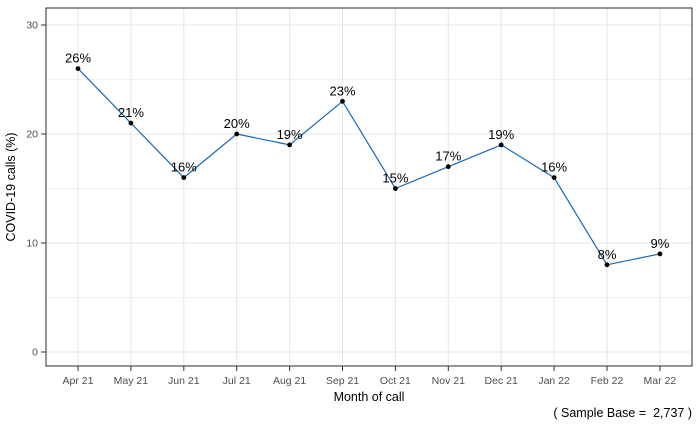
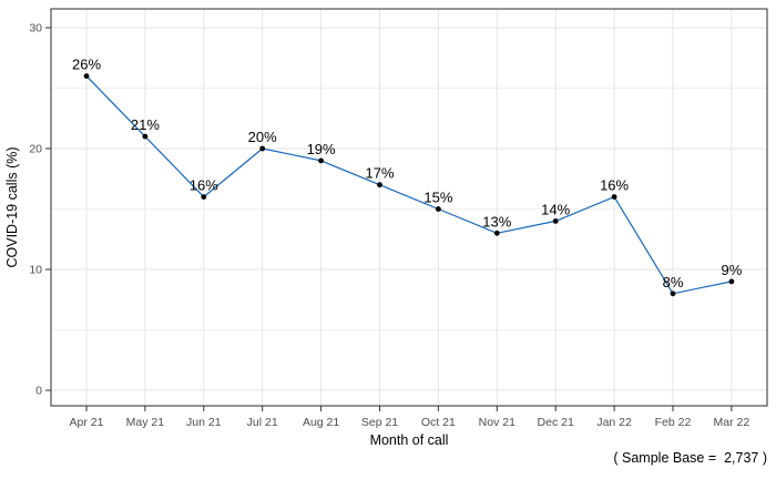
Sep 21: 23% -> 17%
Nov 21: 17% -> 13%
Dec 21: 19% -> 14%
